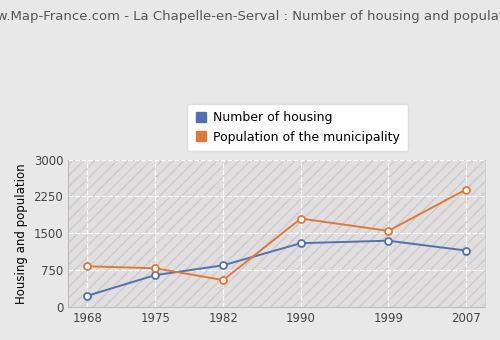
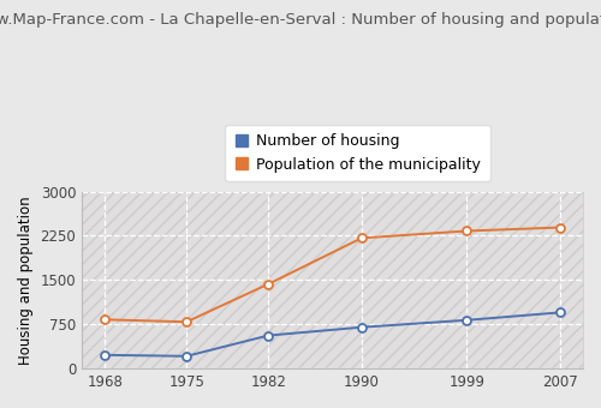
Number of housing/1975: 650 -> 210
Number of housing/1982: 850 -> 560
Population of the municipality/1982: 550 -> 1430
Number of housing/1990: 1300 -> 700
Population of the municipality/1990: 1800 -> 2210
Number of housing/1999: 1350 -> 820
Population of the municipality/1999: 1550 -> 2330
Number of housing/2007: 1150 -> 950
